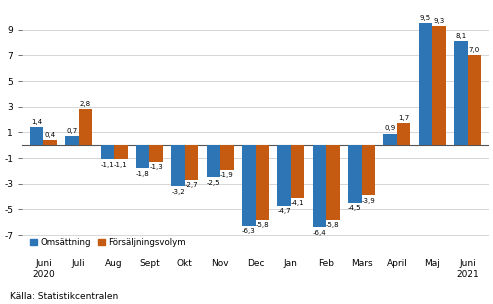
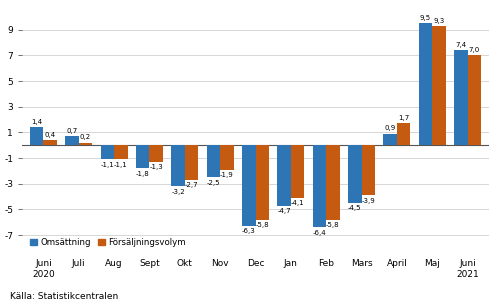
Försäljningsvolym/Juli: 2.8 -> 0.2
Omsättning/Juni 2021: 8.1 -> 7.4
